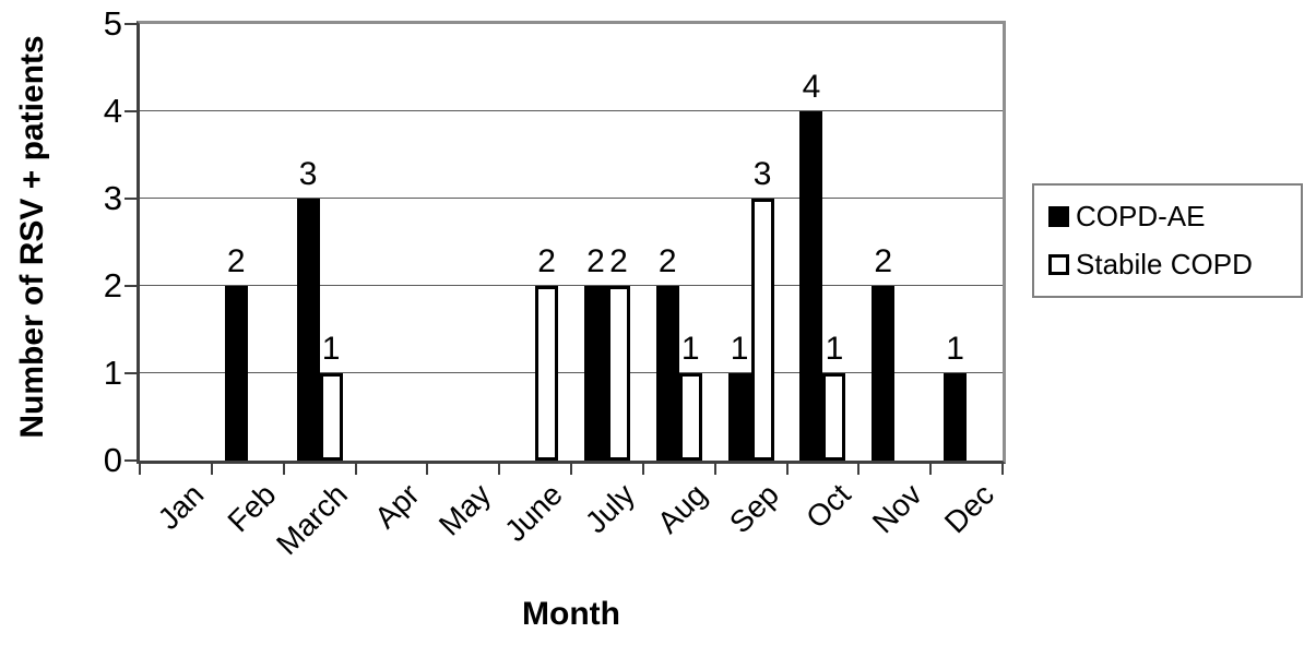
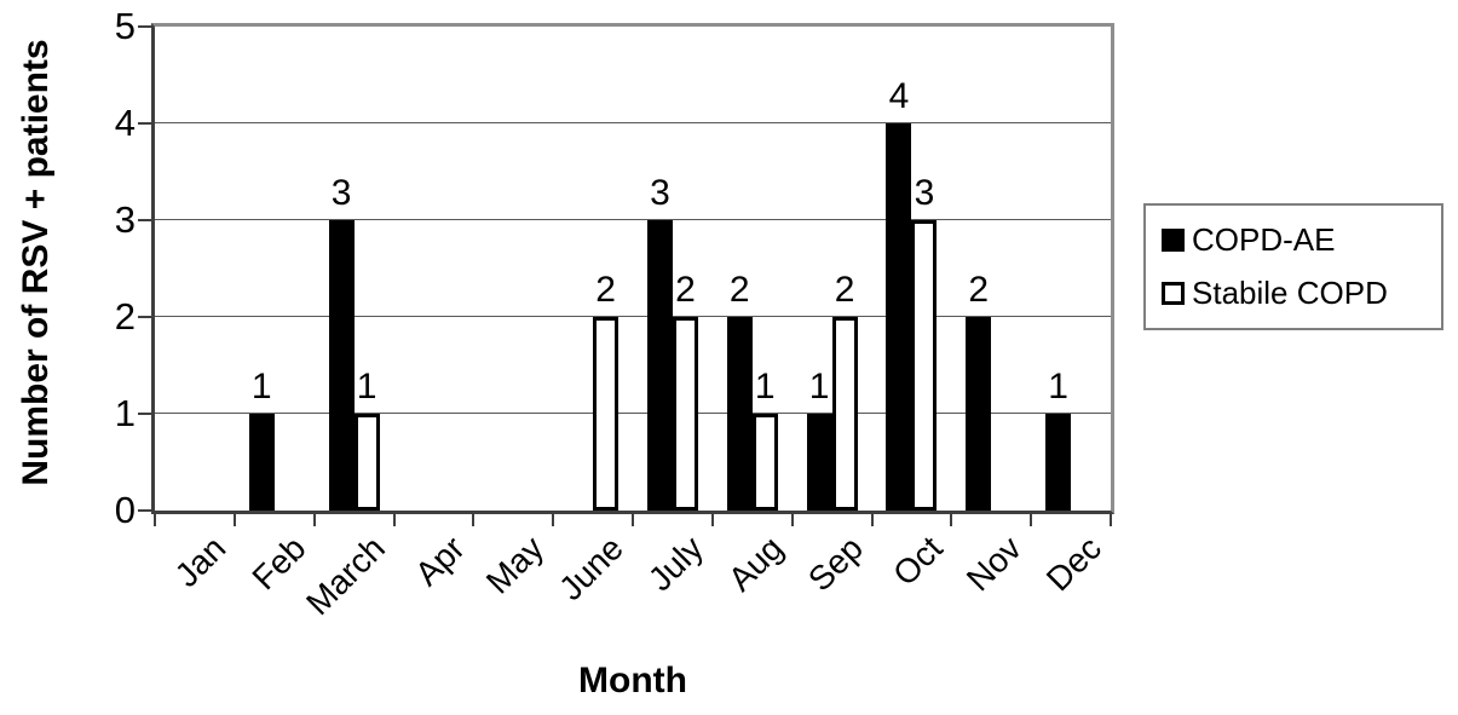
COPD-AE/Feb: 2 -> 1
COPD-AE/July: 2 -> 3
Stabile COPD/Sep: 3 -> 2
Stabile COPD/Oct: 1 -> 3
